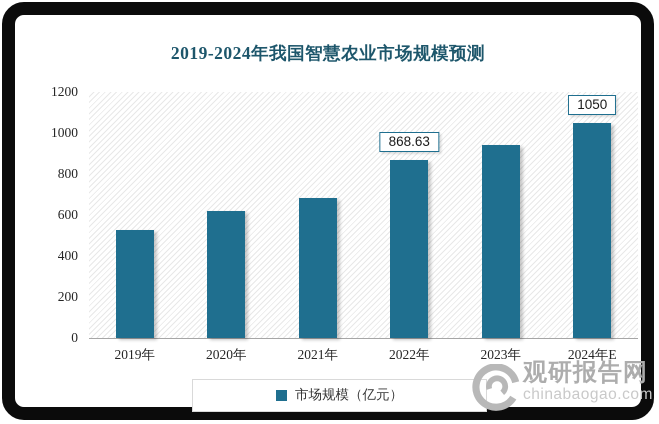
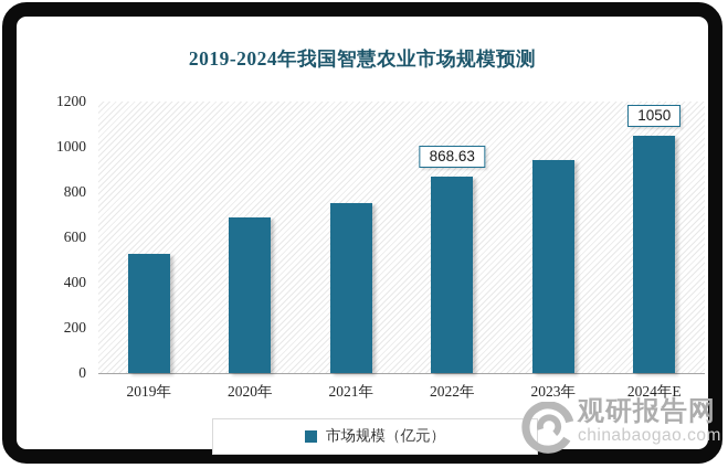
2020年: 620 -> 690
2021年: 680 -> 750
